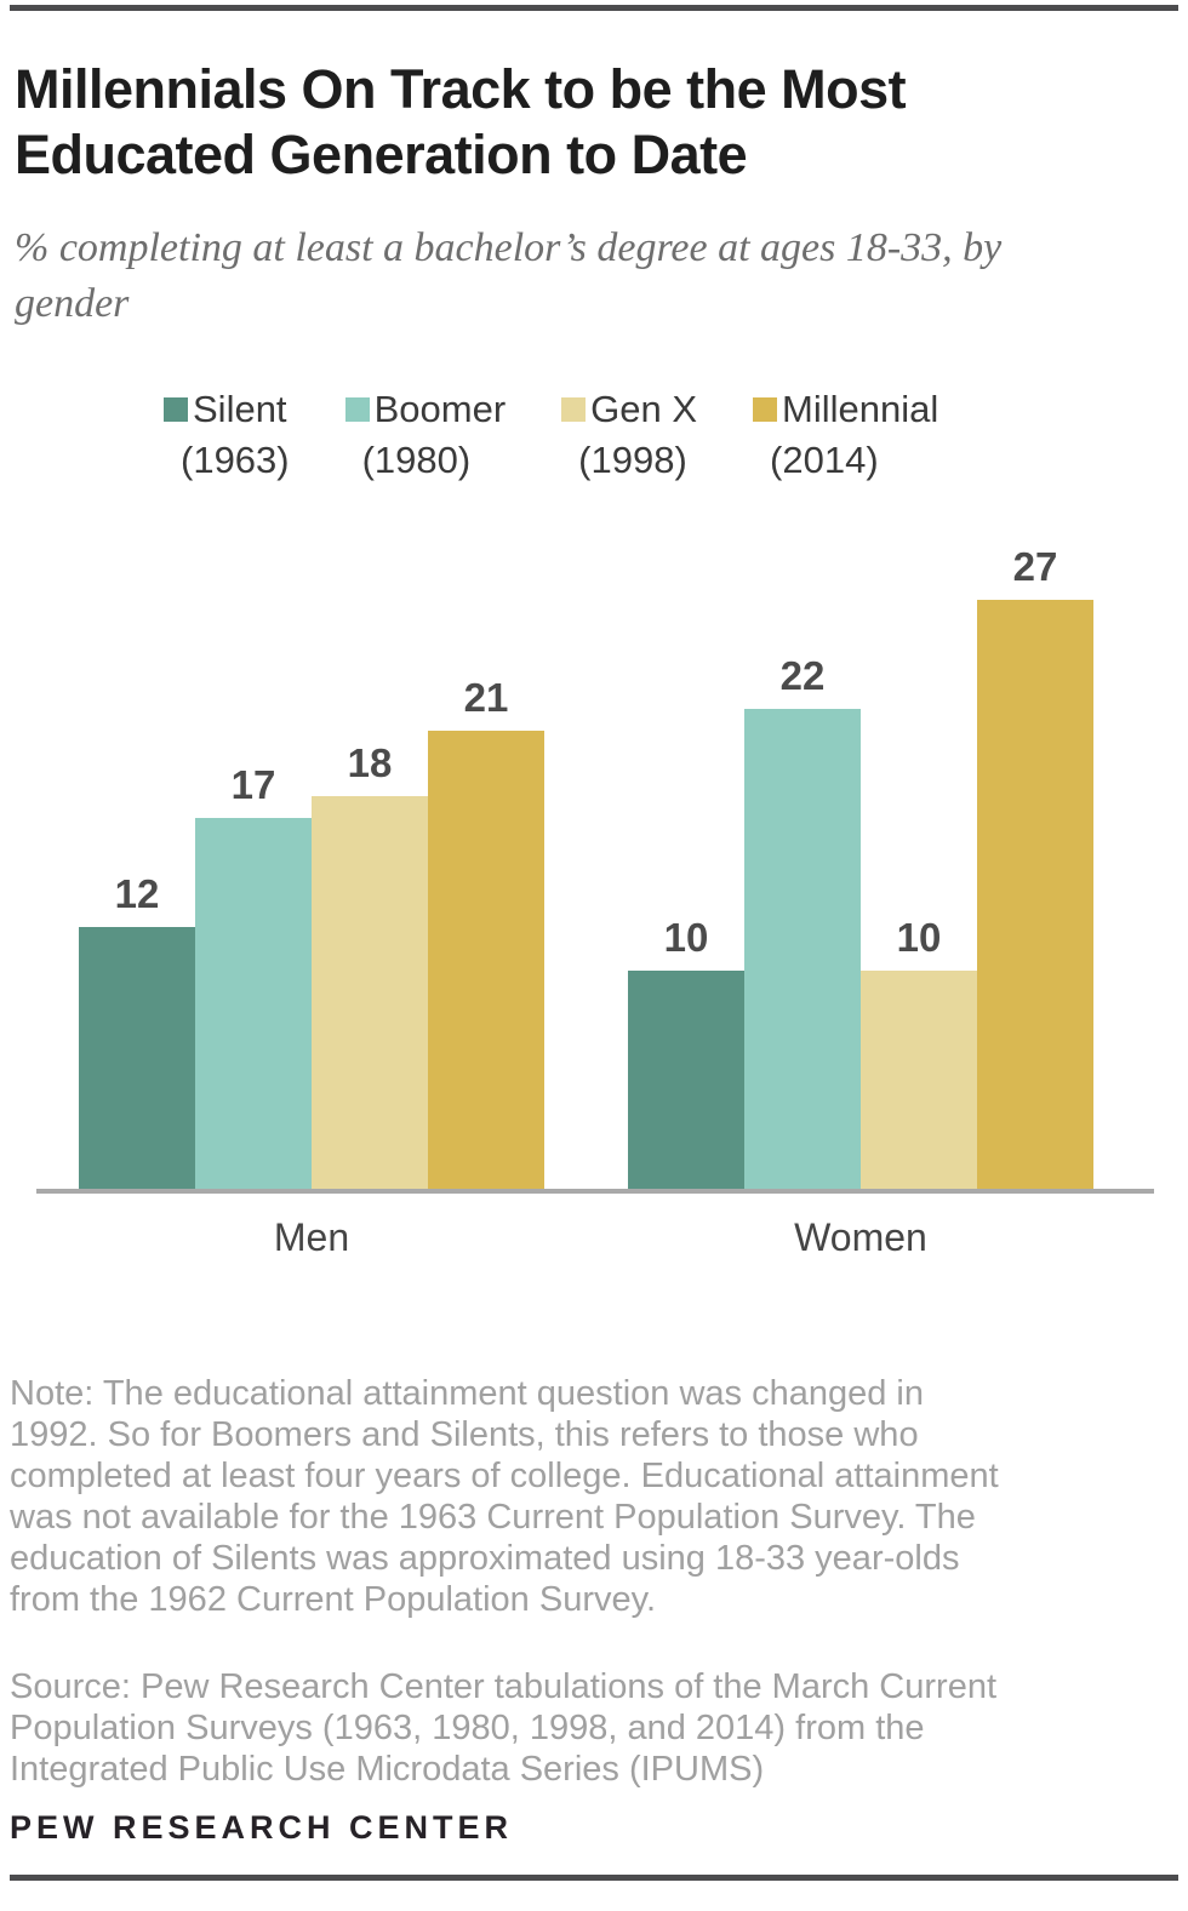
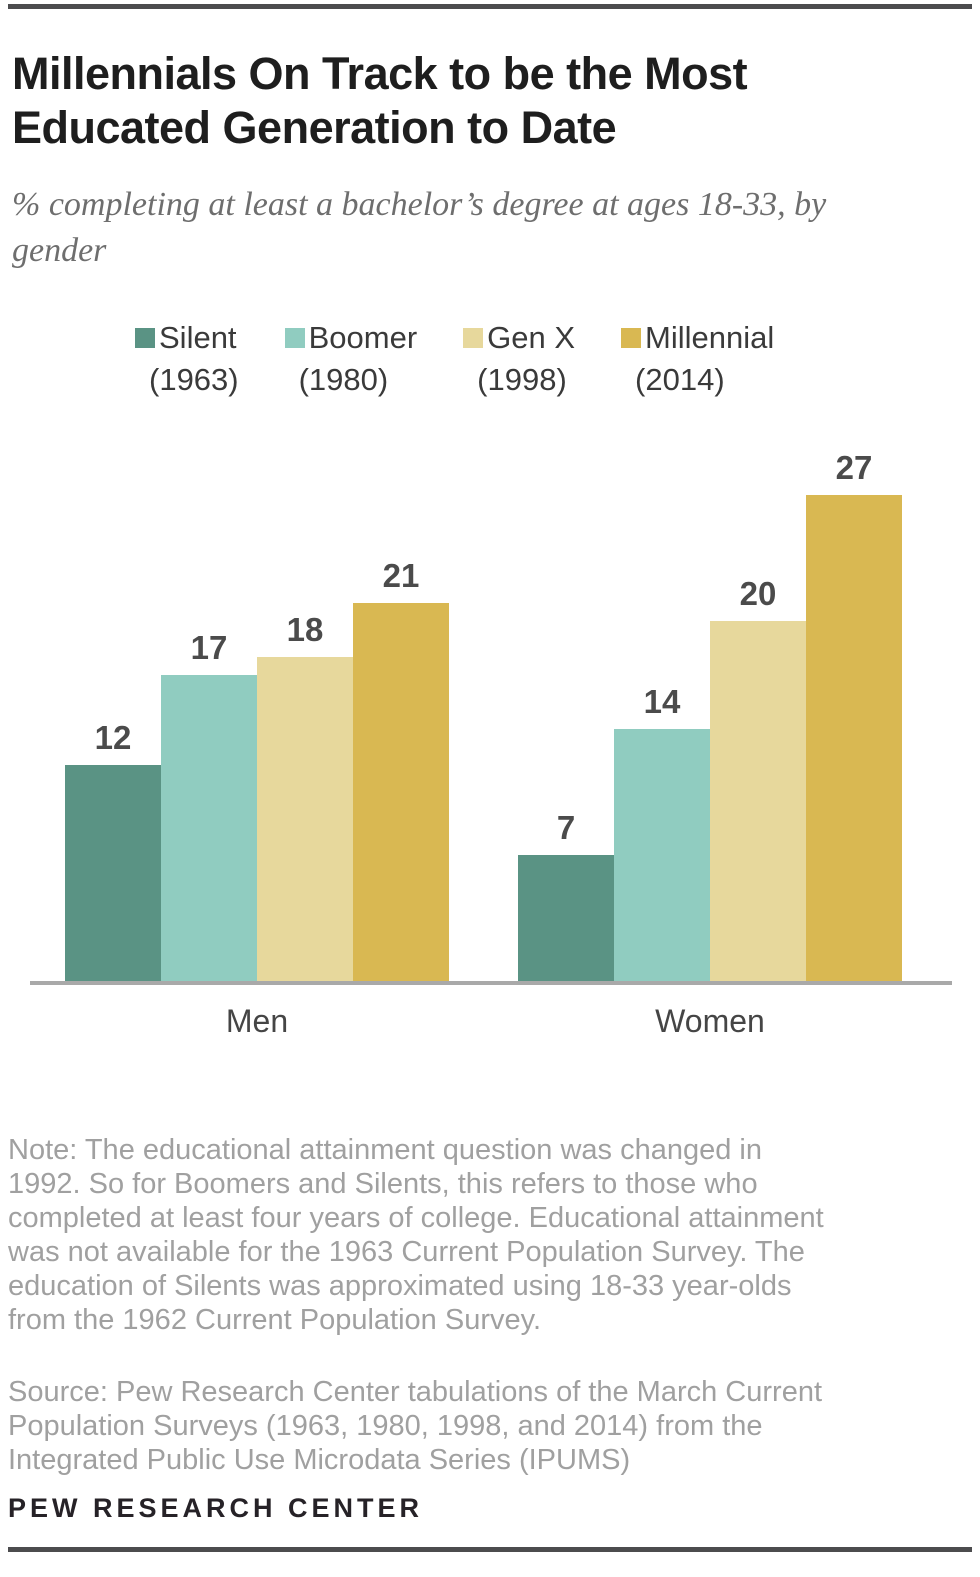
Silent/Women: 10 -> 7
Boomer/Women: 22 -> 14
Gen X/Women: 10 -> 20
